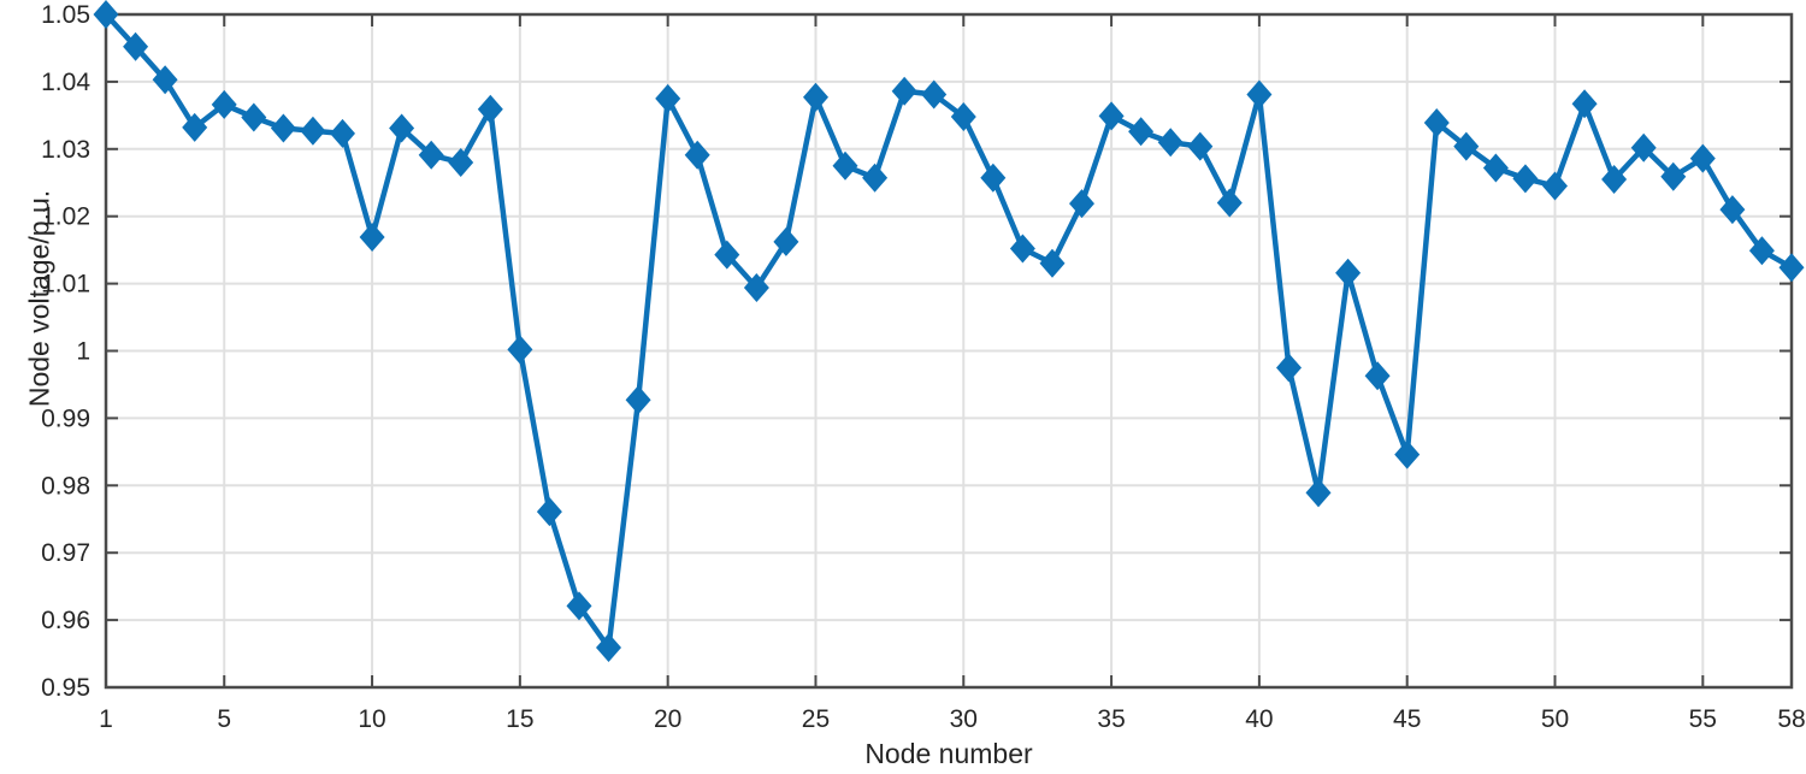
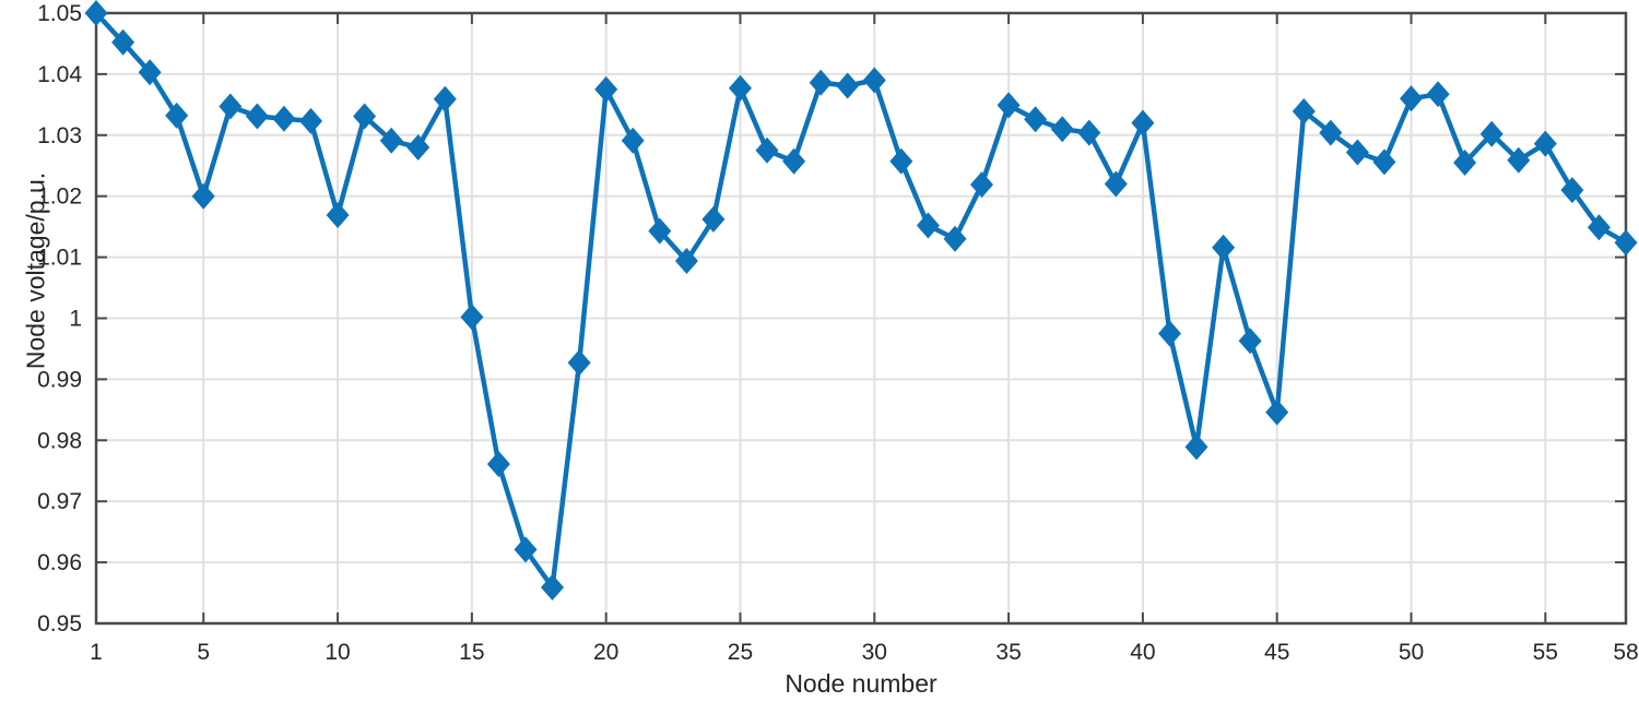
5: 1.037 -> 1.020
30: 1.035 -> 1.039
40: 1.038 -> 1.032
50: 1.024 -> 1.036
